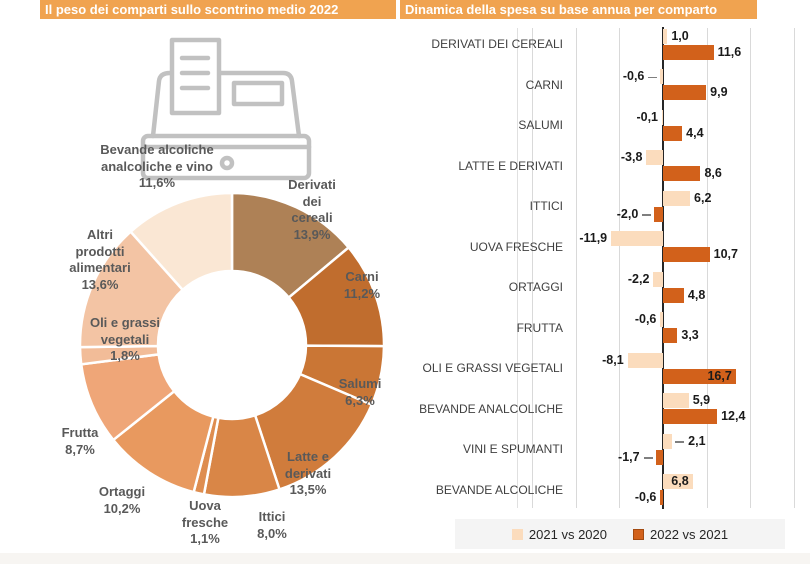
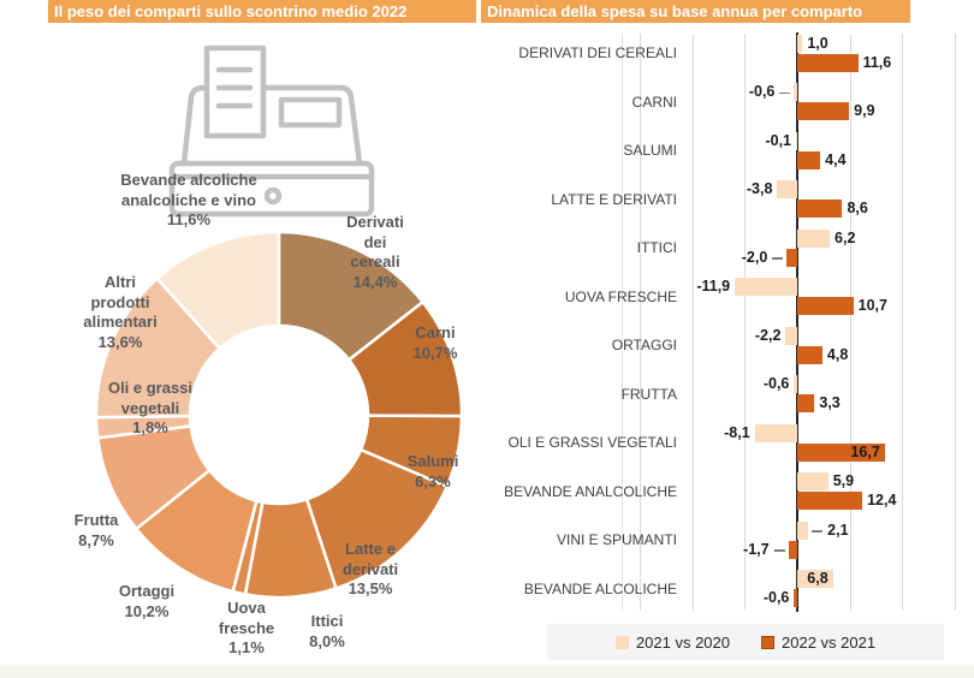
Il peso dei comparti sullo scontrino medio 2022/Derivati dei cereali: 13,9% -> 14,4%
Il peso dei comparti sullo scontrino medio 2022/Carni: 11,2% -> 10,7%
